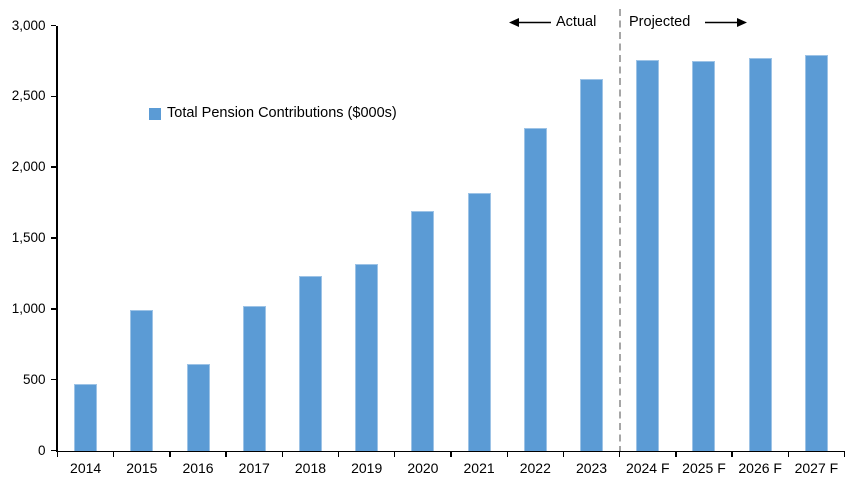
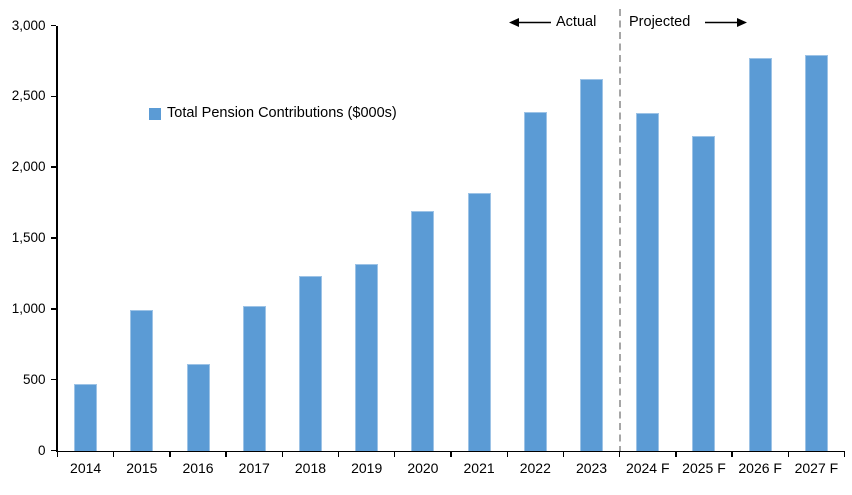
2022: 2280 -> 2390
2024 F: 2760 -> 2380
2025 F: 2750 -> 2220
